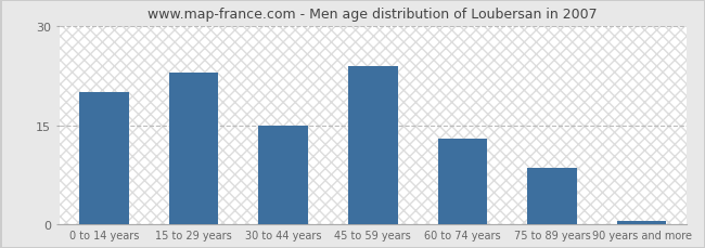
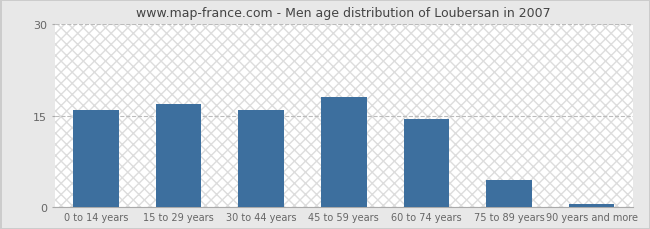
0 to 14 years: 20.0 -> 16.0
15 to 29 years: 23.0 -> 17.0
30 to 44 years: 15.0 -> 16.0
45 to 59 years: 24.0 -> 18.0
60 to 74 years: 13.0 -> 14.5
75 to 89 years: 8.6 -> 4.5
